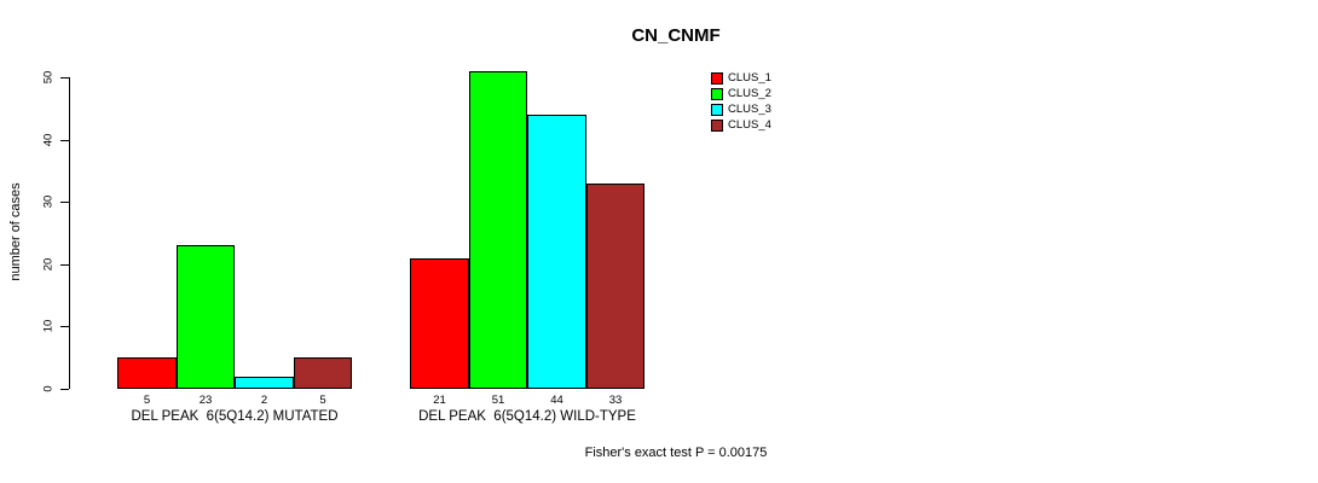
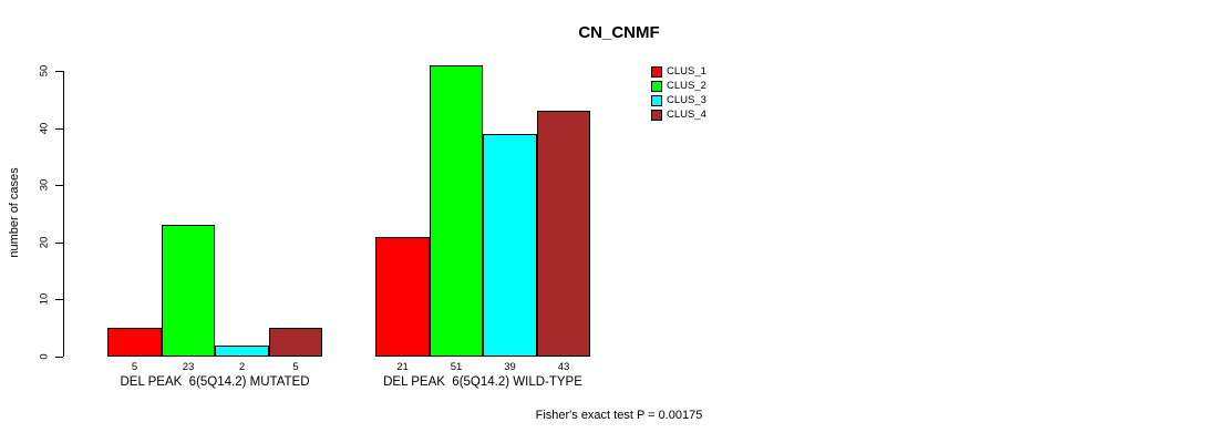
CLUS_3/DEL PEAK 6(5Q14.2) WILD-TYPE: 44 -> 39
CLUS_4/DEL PEAK 6(5Q14.2) WILD-TYPE: 33 -> 43
